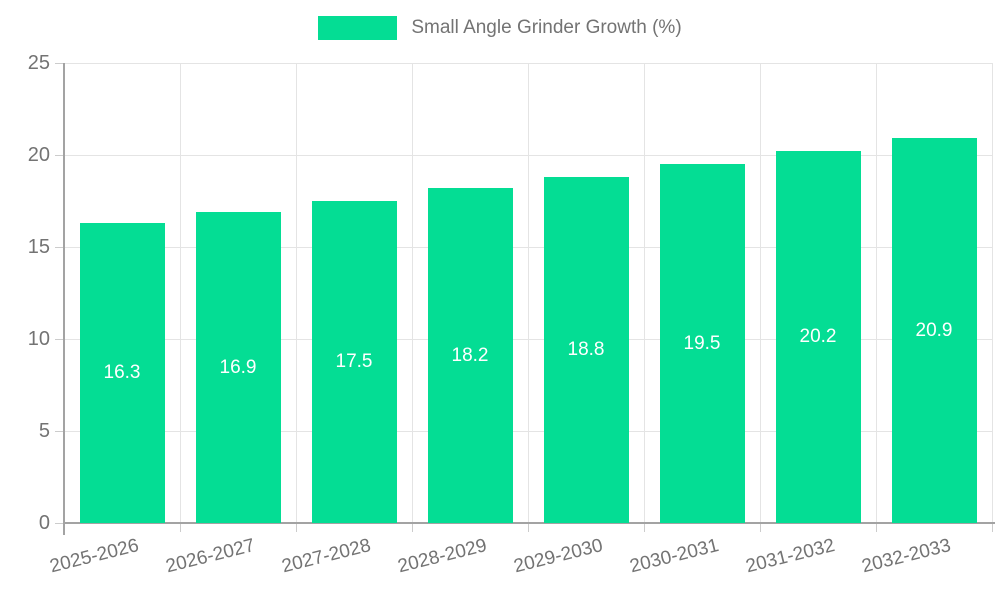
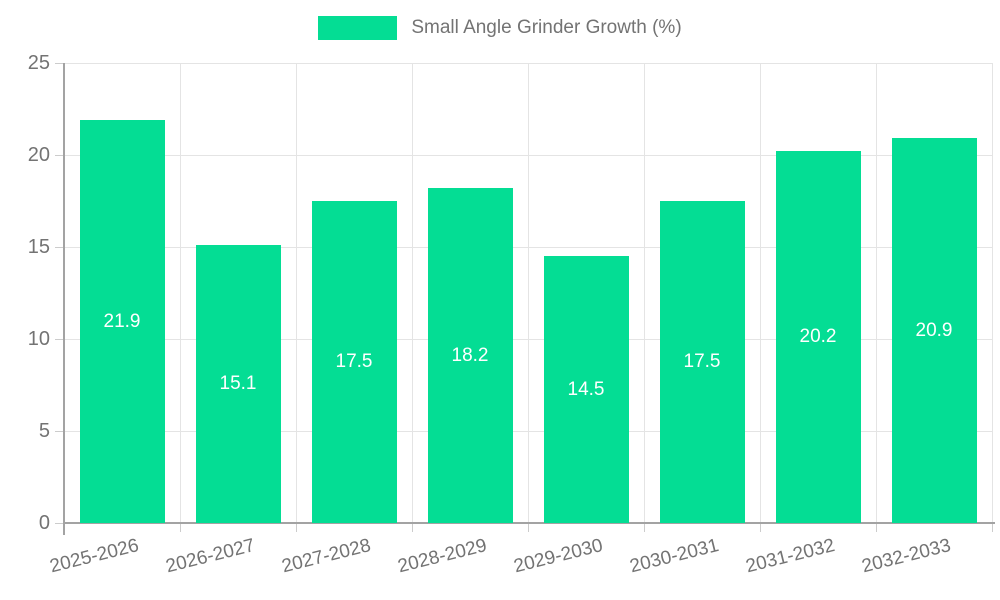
2025-2026: 16.3 -> 21.9
2026-2027: 16.9 -> 15.1
2029-2030: 18.8 -> 14.5
2030-2031: 19.5 -> 17.5
